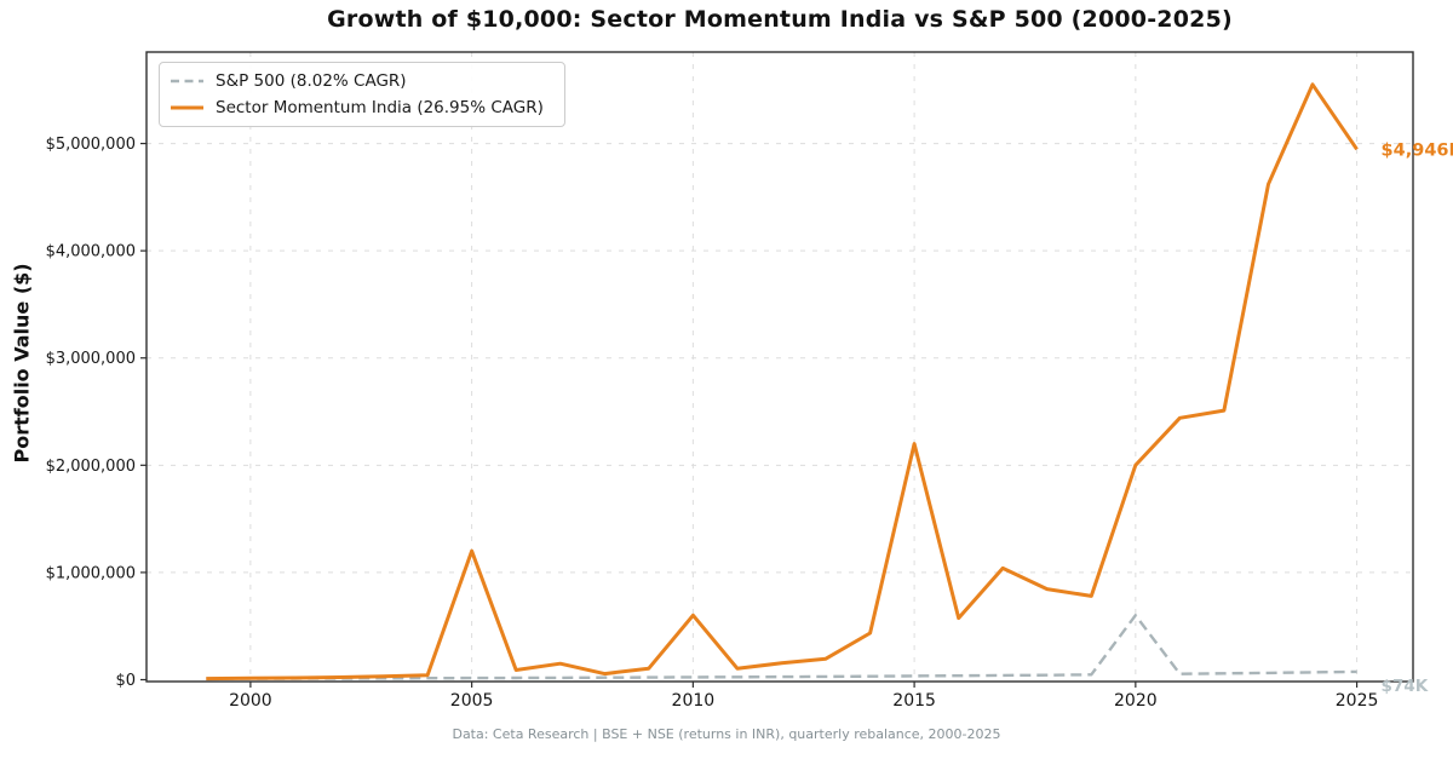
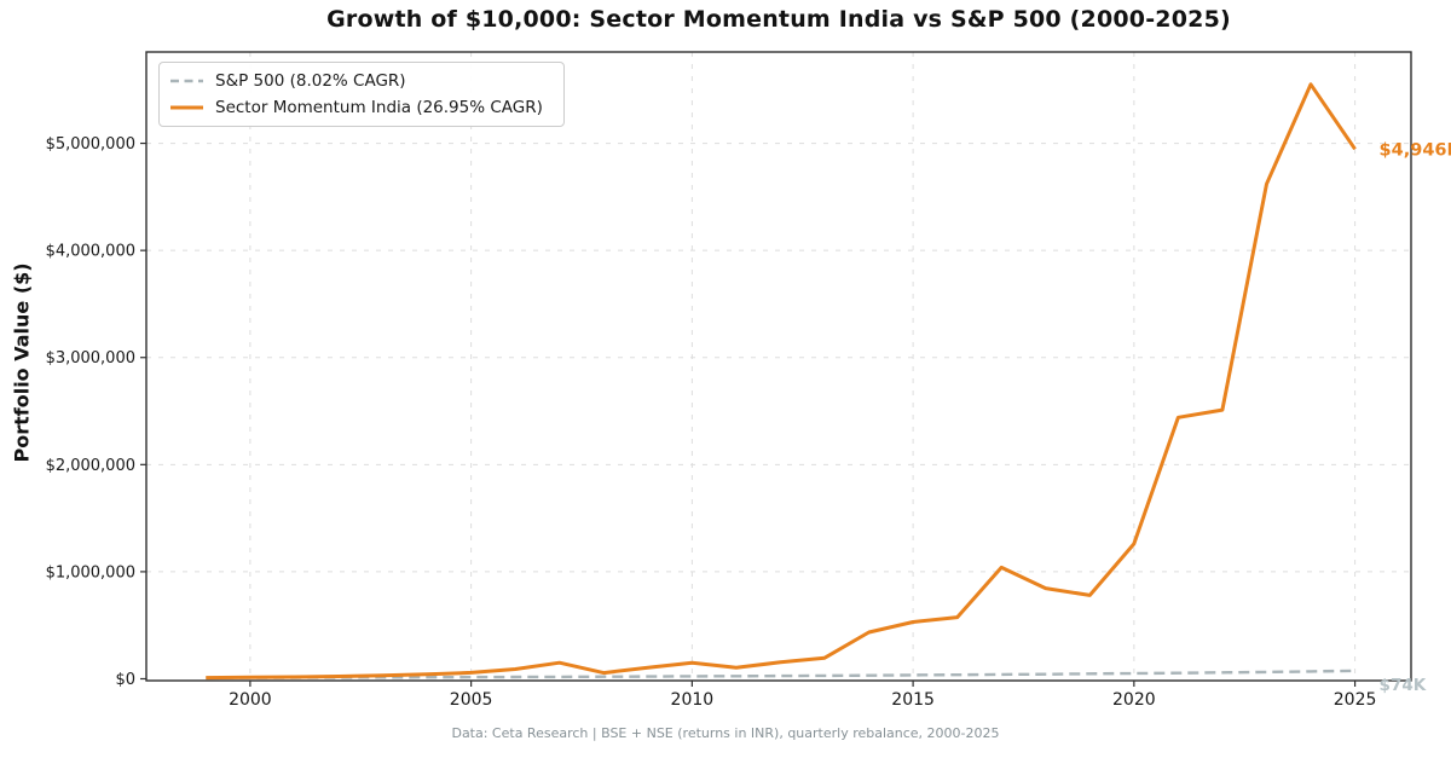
Sector Momentum India (26.95% CAGR)/2005: $1200000 -> $100000
Sector Momentum India (26.95% CAGR)/2010: $600000 -> $200000
Sector Momentum India (26.95% CAGR)/2015: $2200000 -> $500000
S&P 500 (8.02% CAGR)/2020: $600000 -> $100000
Sector Momentum India (26.95% CAGR)/2020: $2000000 -> $1300000
